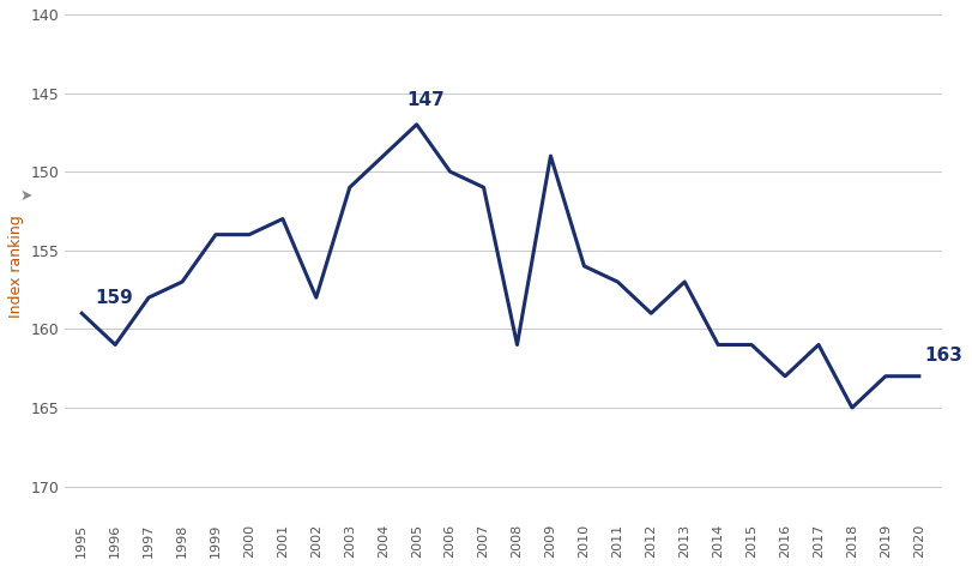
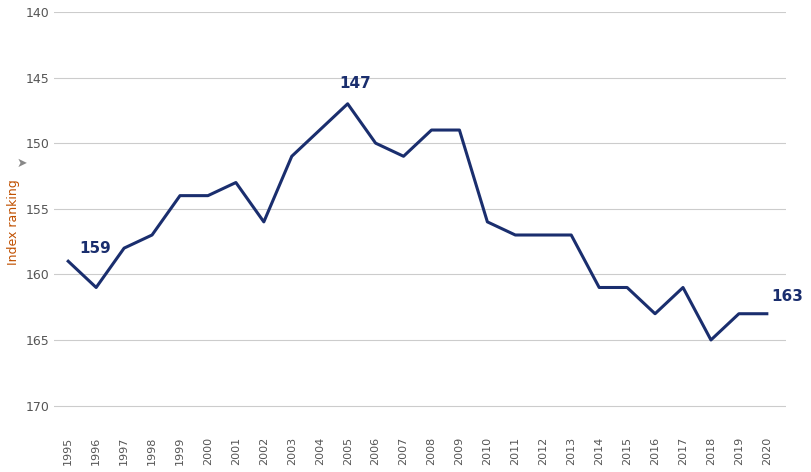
2002: 158 -> 156
2008: 161 -> 149
2012: 159 -> 157
